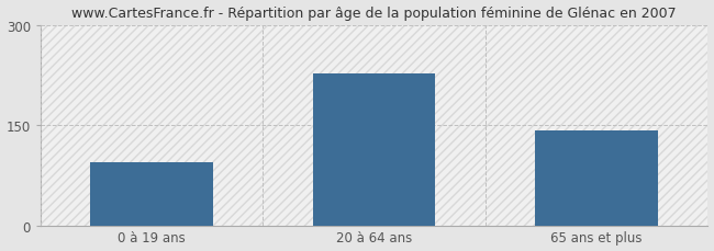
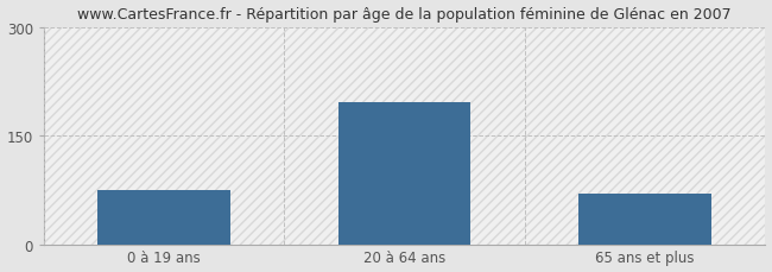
0 à 19 ans: 94 -> 75
20 à 64 ans: 228 -> 196
65 ans et plus: 142 -> 70
